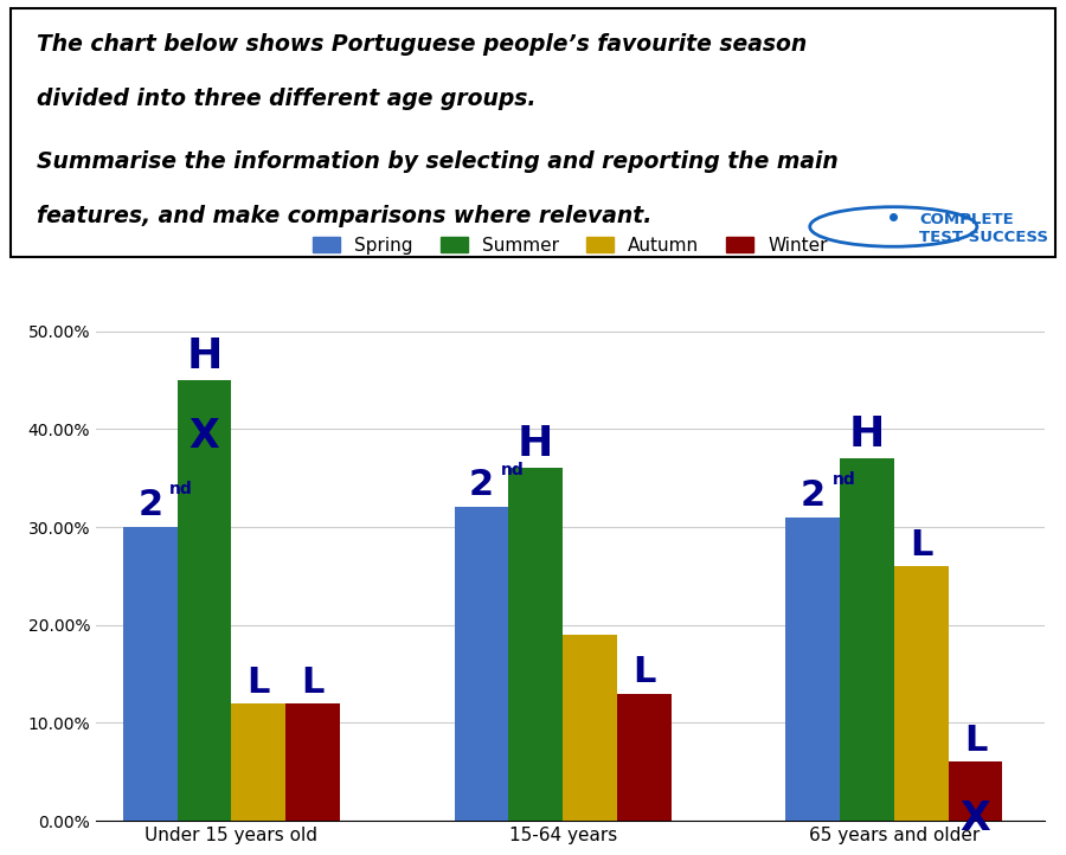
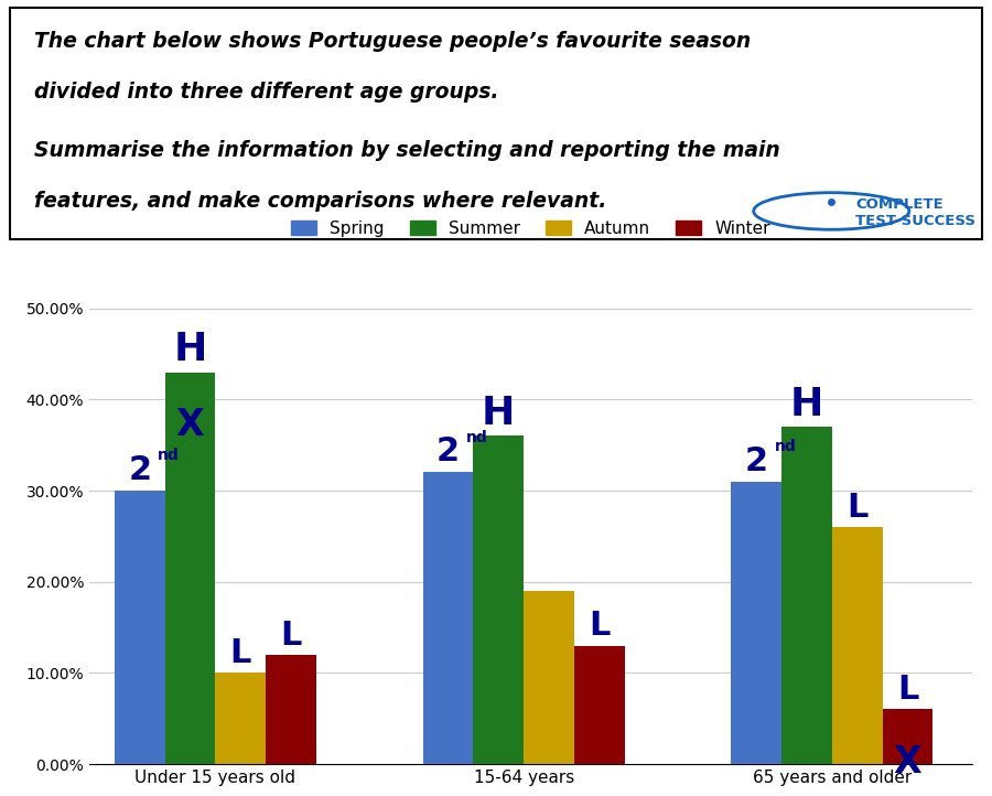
Summer/Under 15 years old: 45% -> 43%
Autumn/Under 15 years old: 12% -> 10%
